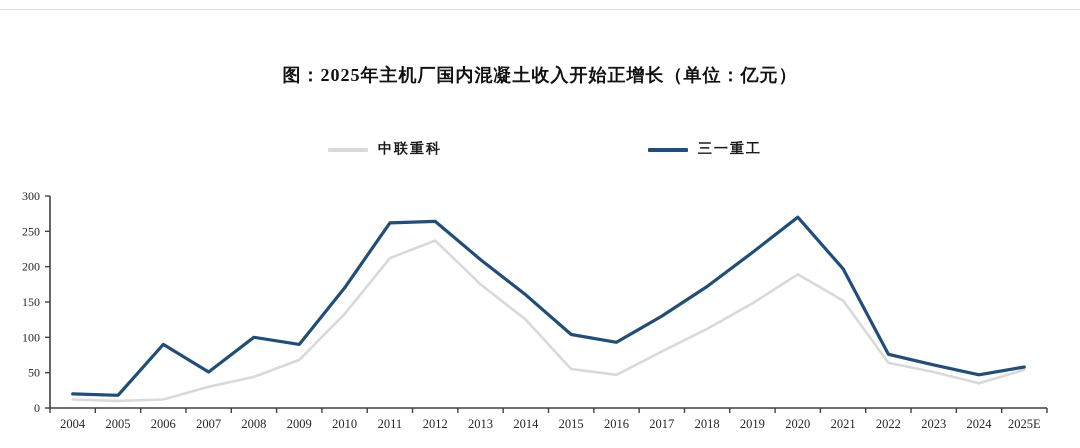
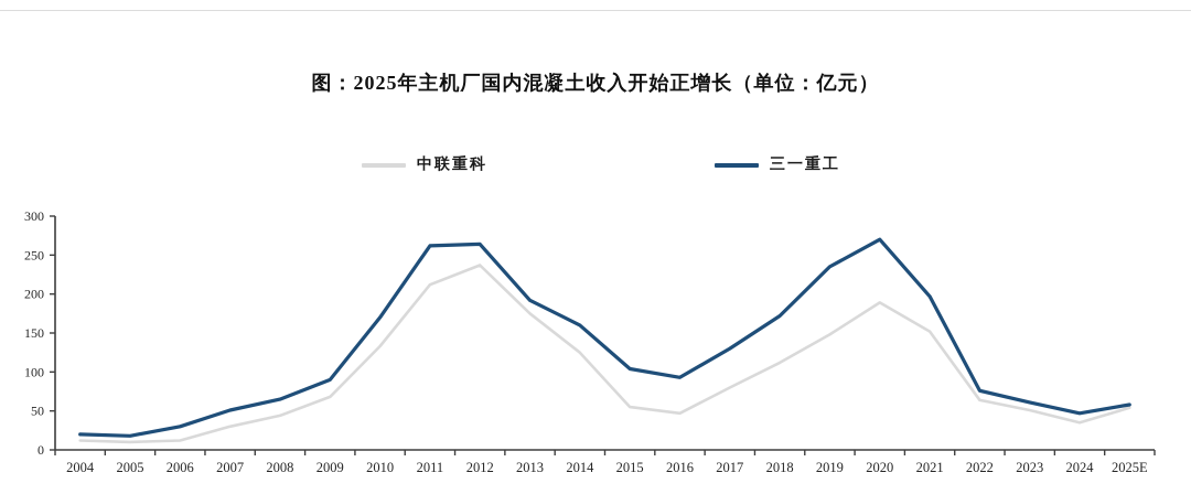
三一重工/2006: 90 -> 30
三一重工/2008: 100 -> 60
三一重工/2013: 210 -> 190
三一重工/2019: 220 -> 240
